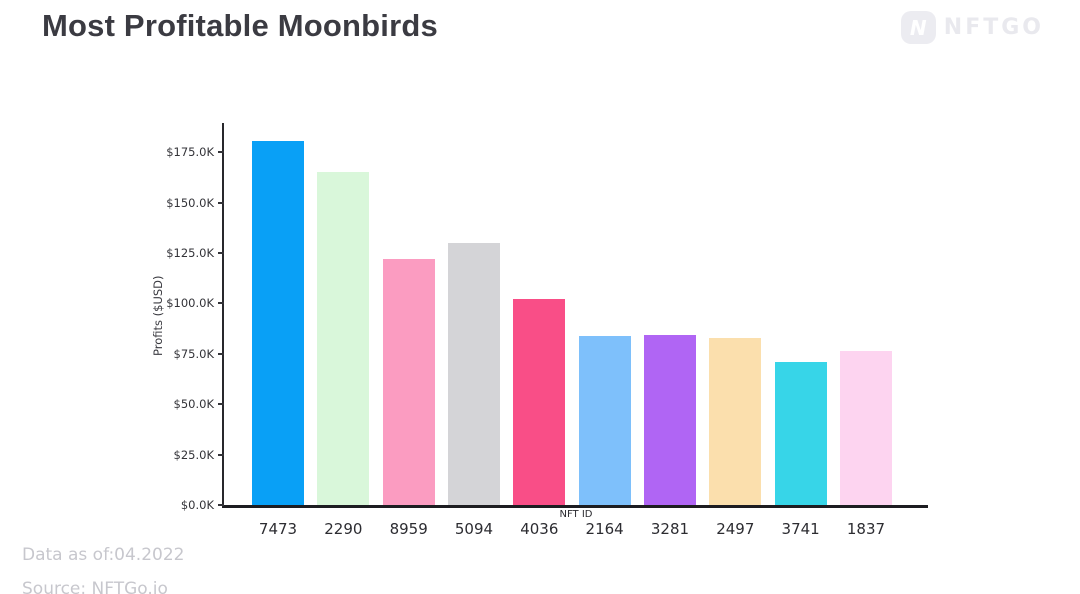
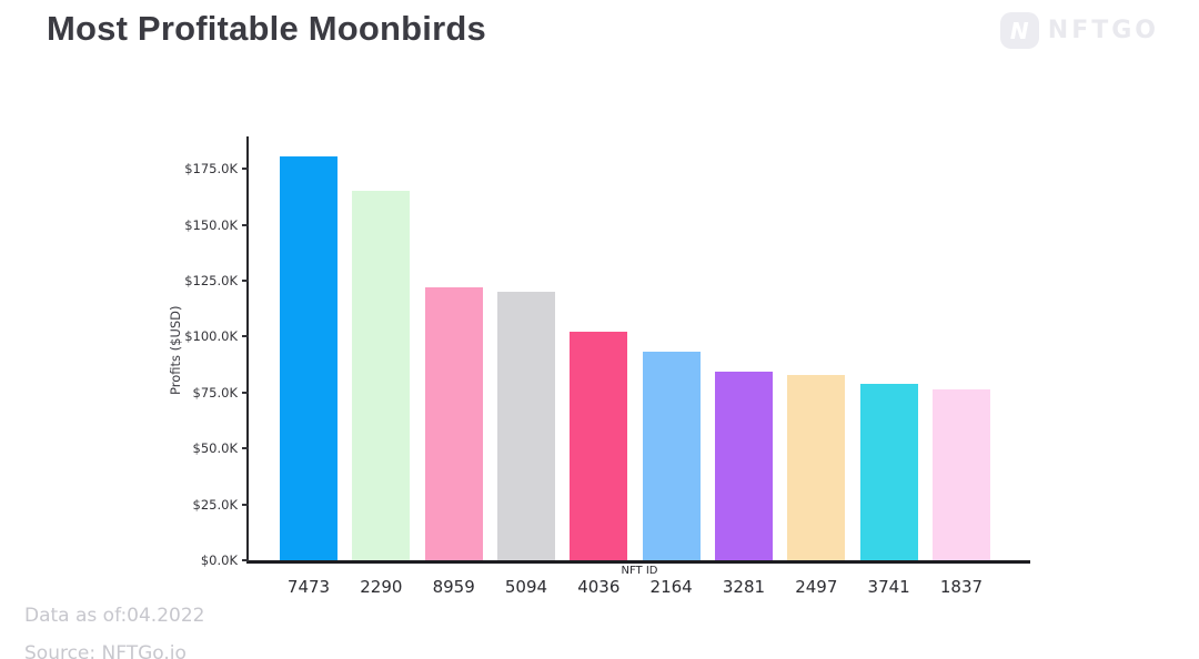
5094: $130K -> $120K
2164: $84K -> $93K
3741: $71K -> $79K
